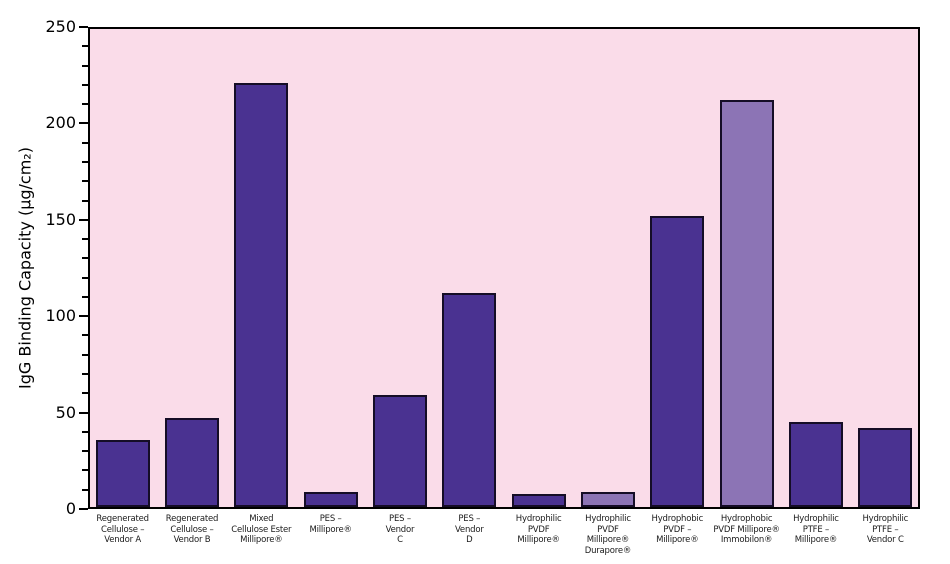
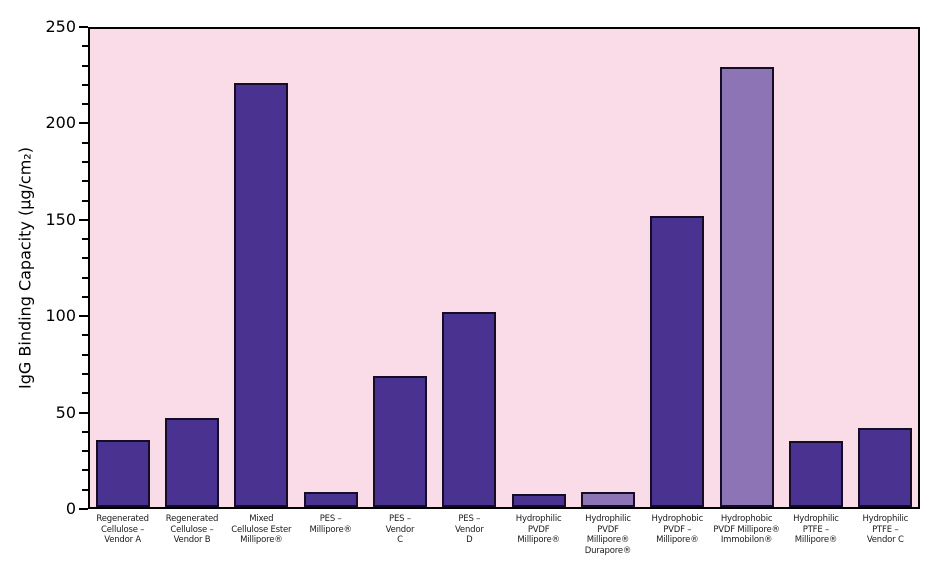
PES – Vendor C: 58 -> 68
PES – Vendor D: 111 -> 101
Hydrophobic PVDF Millipore® Immobilon®: 211 -> 228
Hydrophilic PTFE – Millipore®: 44 -> 34
